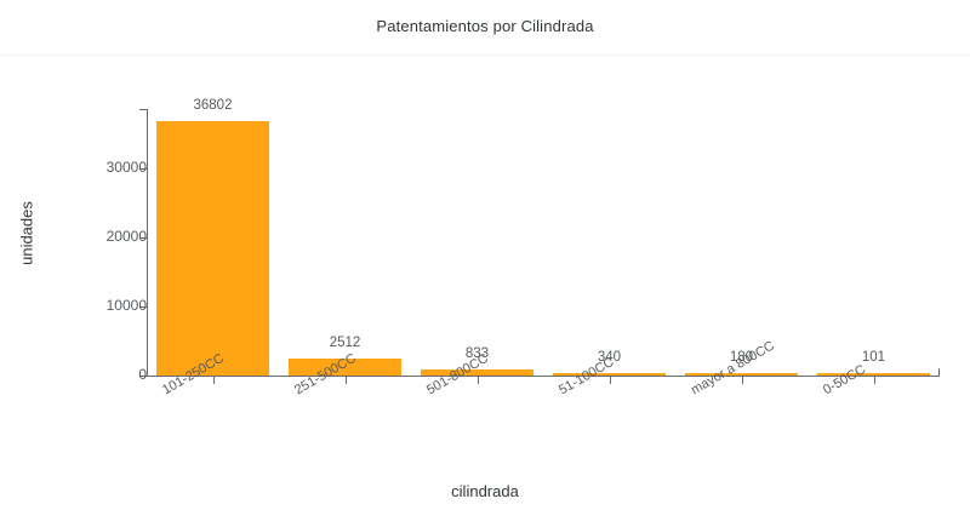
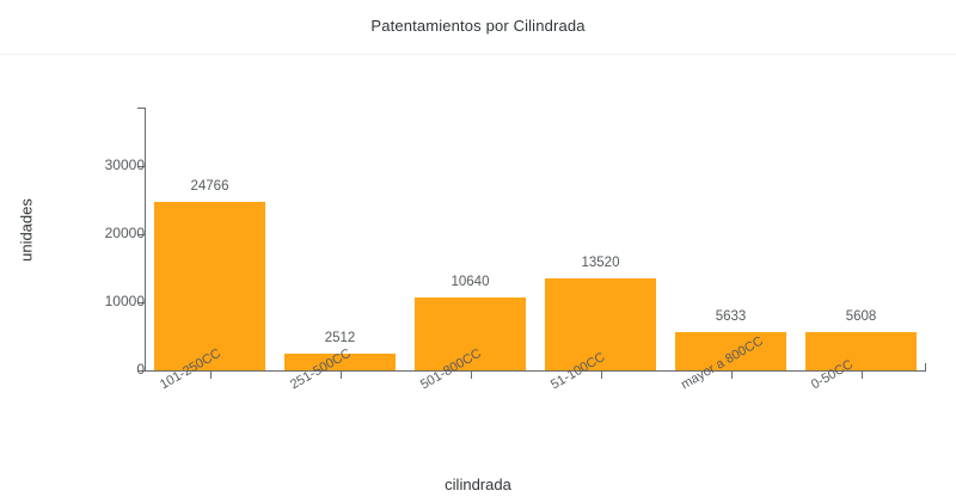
101-250CC: 36802 -> 24766
501-800CC: 833 -> 10640
51-100CC: 340 -> 13520
mayor a 800CC: 180 -> 5633
0-50CC: 101 -> 5608
